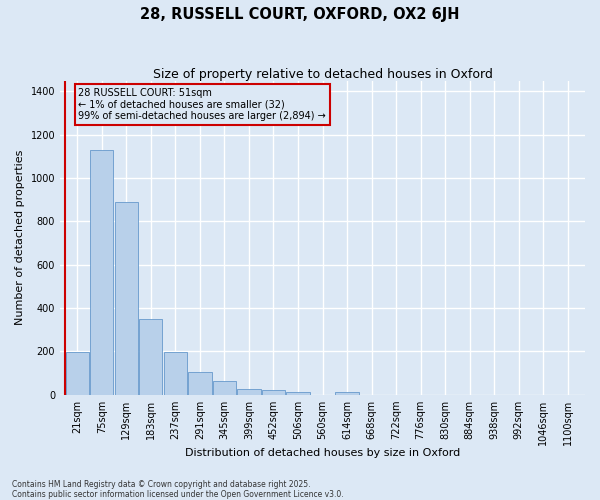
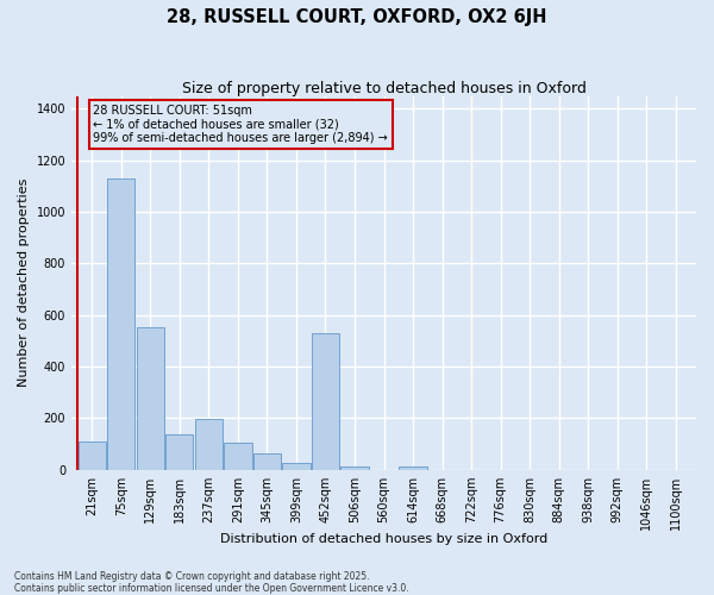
21sqm: 195 -> 110
129sqm: 890 -> 550
183sqm: 350 -> 135
452sqm: 20 -> 530
